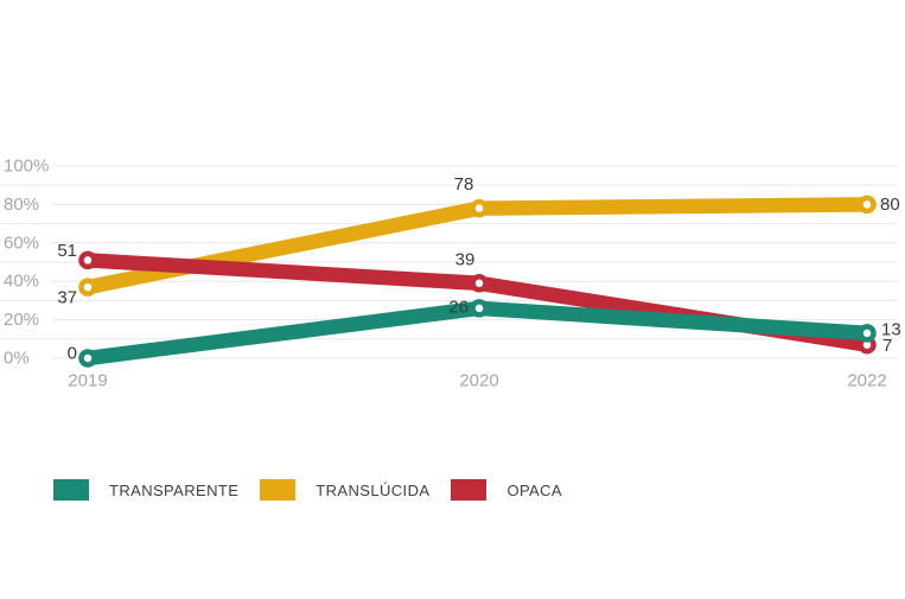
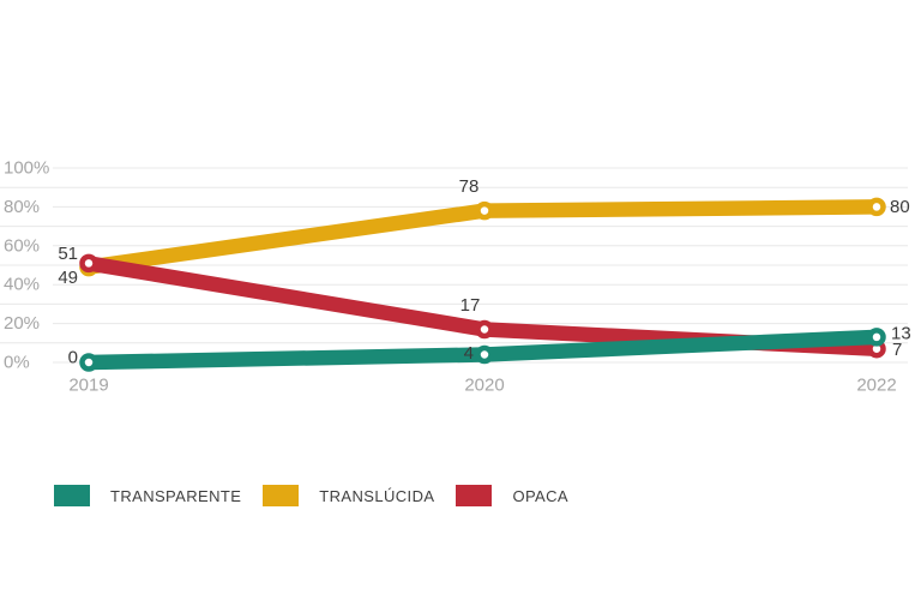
TRANSLÚCIDA/2019: 37 -> 49
TRANSPARENTE/2020: 26 -> 4
OPACA/2020: 39 -> 17
